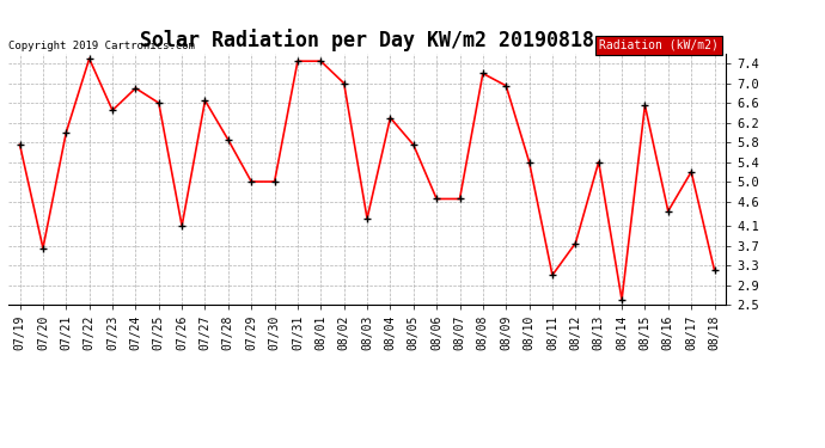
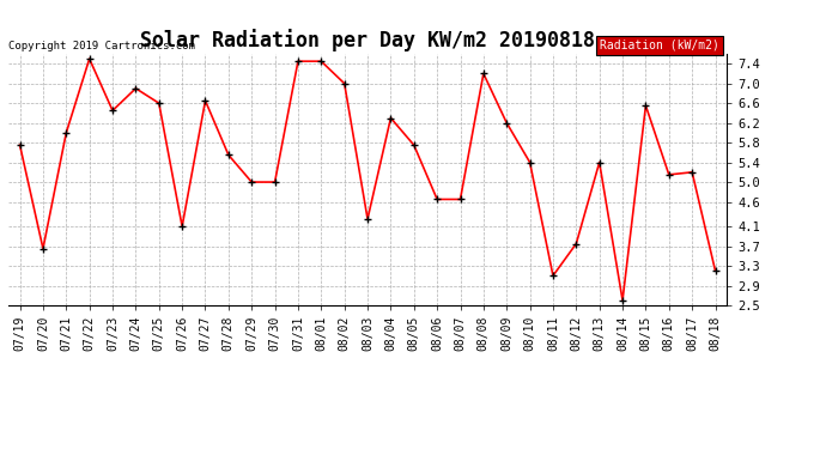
07/28: 5.85 -> 5.55
08/09: 6.95 -> 6.20
08/16: 4.40 -> 5.15
